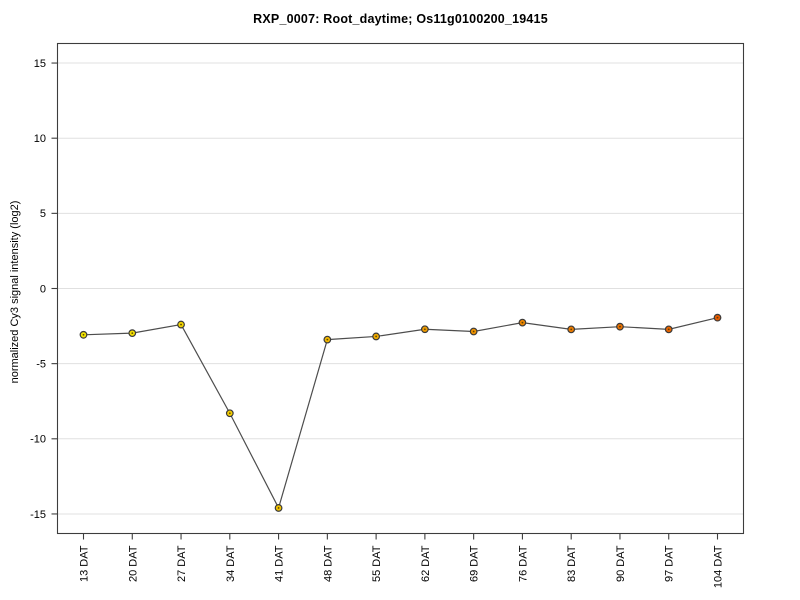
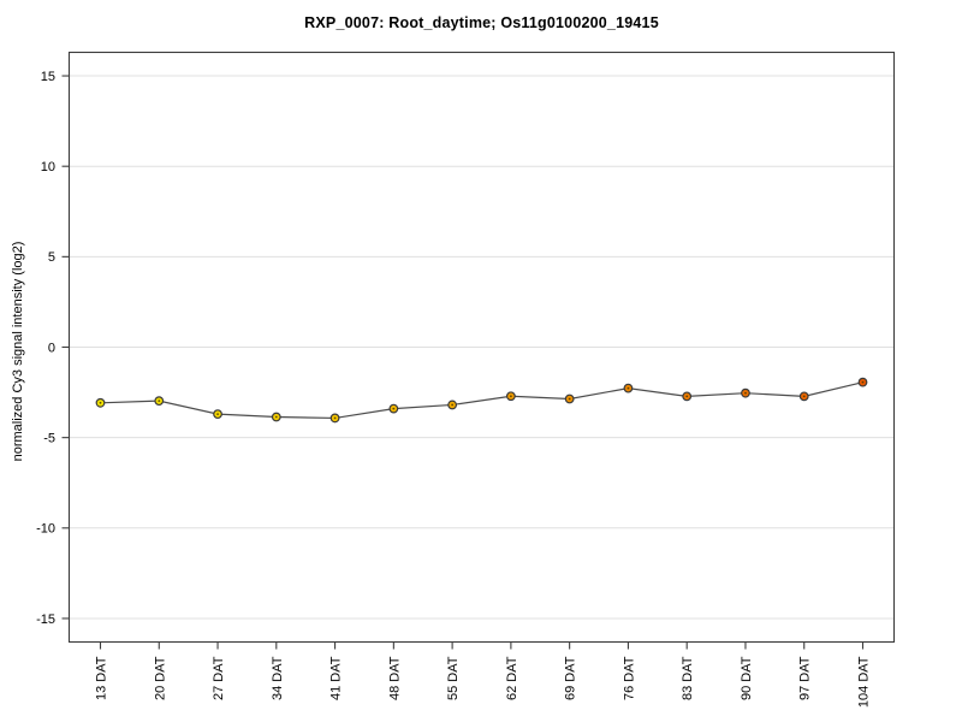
27 DAT: -2.4 -> -3.7
34 DAT: -8.3 -> -3.9
41 DAT: -14.6 -> -3.9
